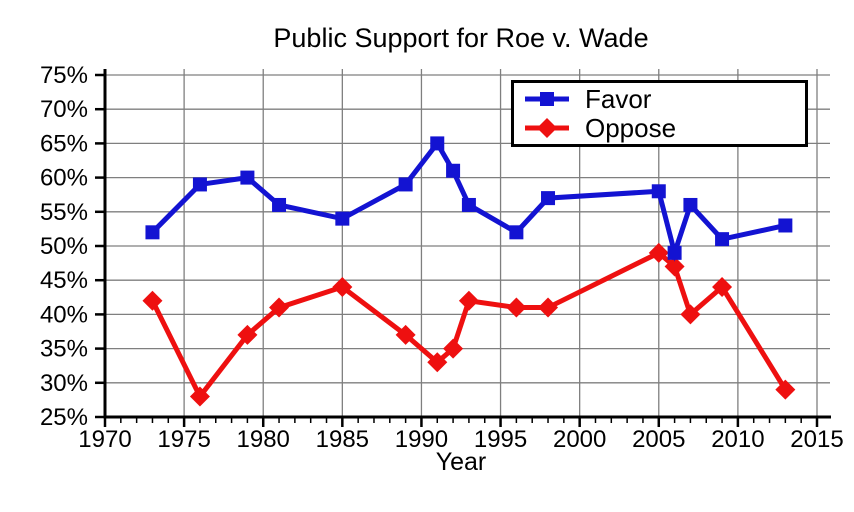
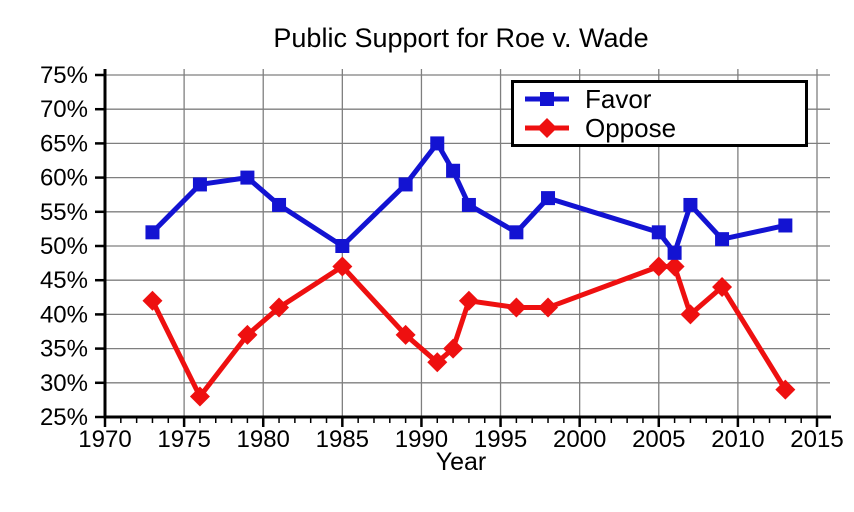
Favor/1985: 54% -> 50%
Oppose/1985: 44% -> 47%
Favor/2005: 58% -> 52%
Oppose/2005: 49% -> 47%
